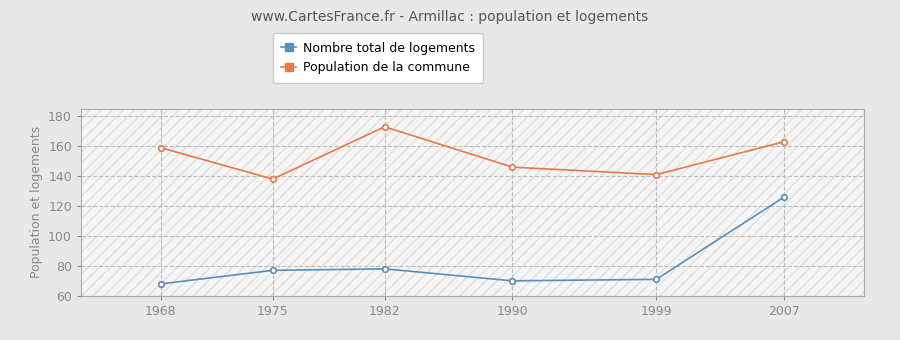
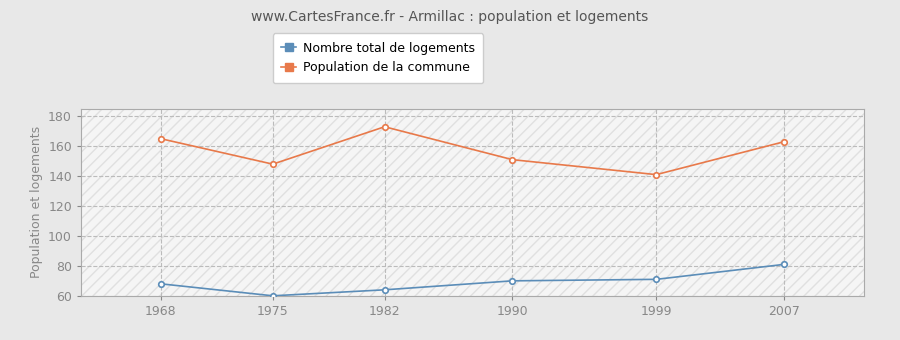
Population de la commune/1968: 159 -> 165
Nombre total de logements/1975: 77 -> 60
Population de la commune/1975: 138 -> 148
Nombre total de logements/1982: 78 -> 64
Population de la commune/1990: 146 -> 151
Nombre total de logements/2007: 126 -> 81
